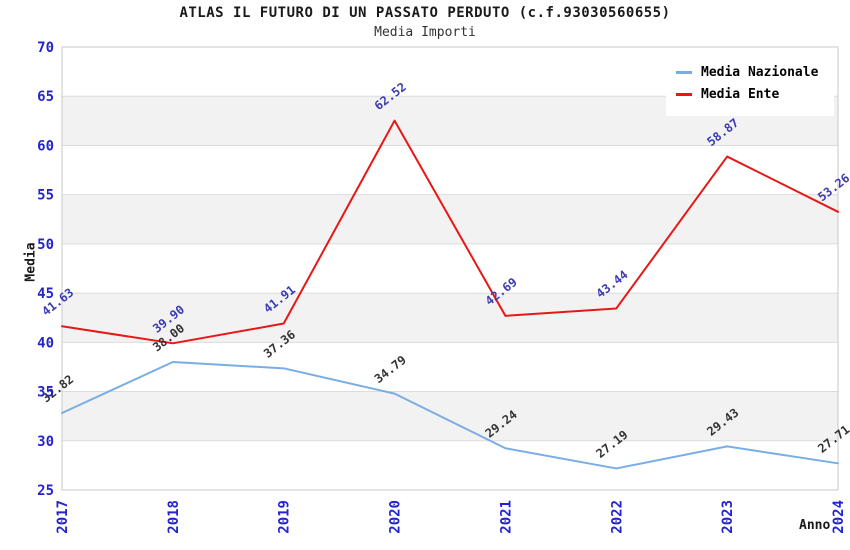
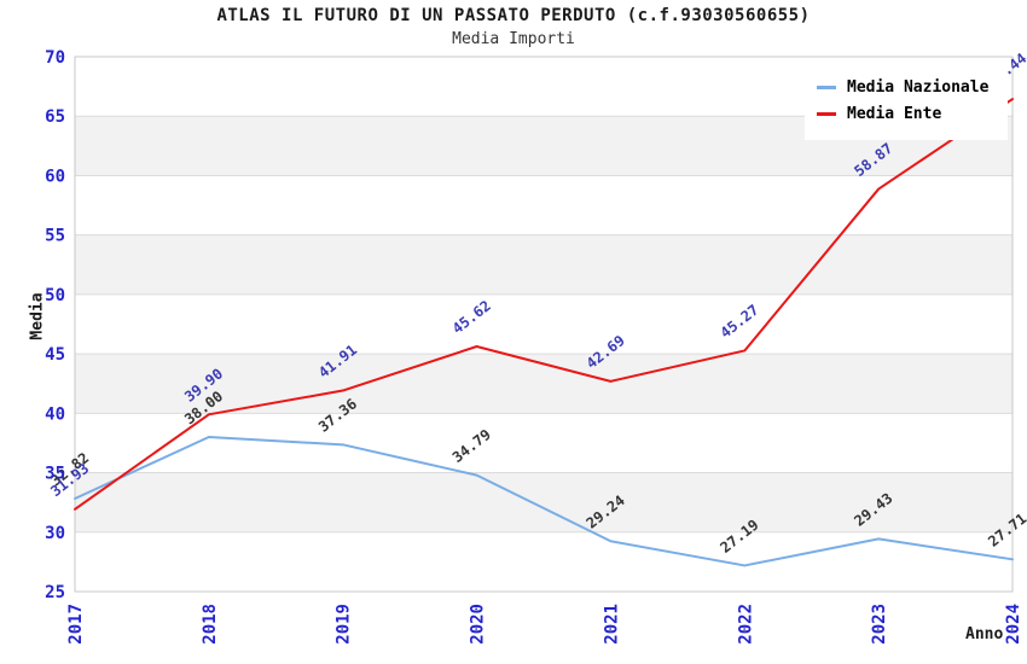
Media Ente/2017: 41.63 -> 31.93
Media Ente/2020: 62.52 -> 45.62
Media Ente/2022: 43.44 -> 45.27
Media Ente/2024: 53.26 -> 66.44
